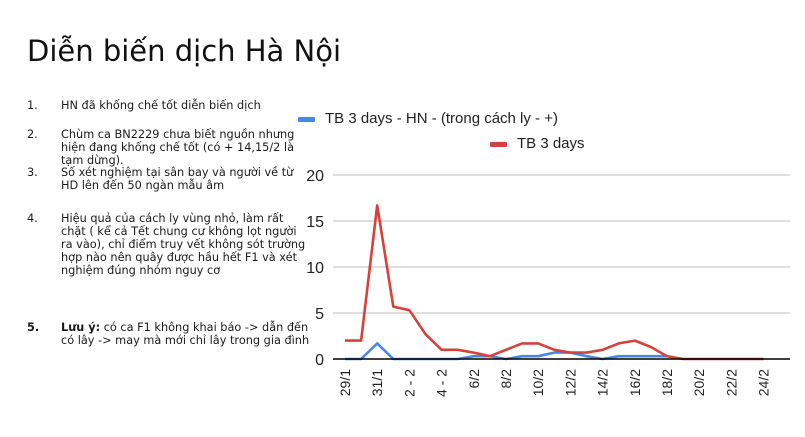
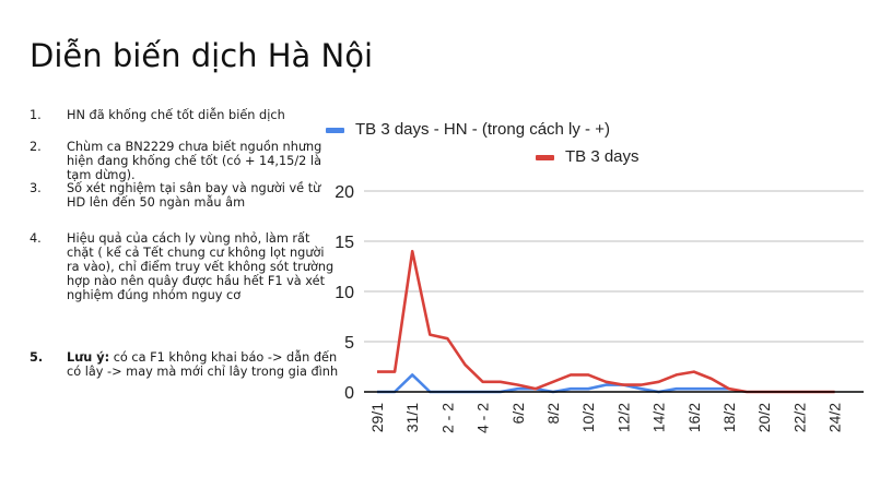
TB 3 days/31/1: 17 -> 14
